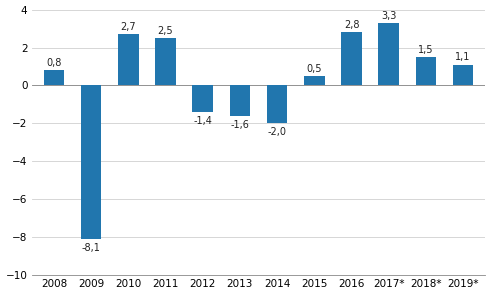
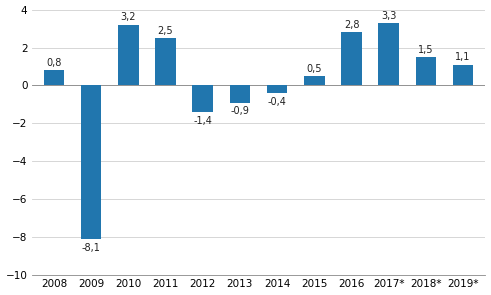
2010: 2,7 -> 3,2
2013: -1,6 -> -0,9
2014: -2,0 -> -0,4
